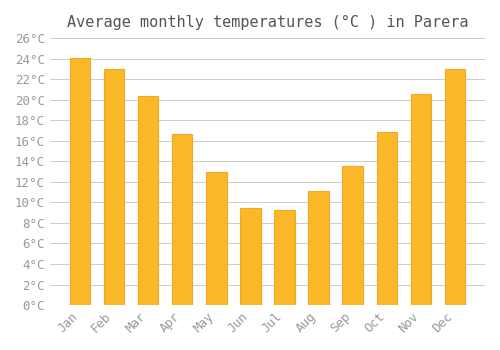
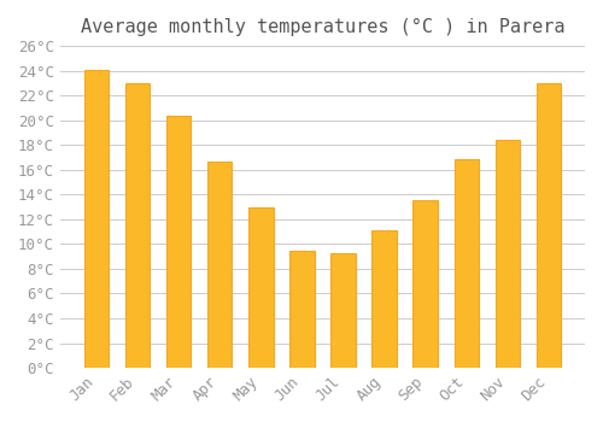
Nov: 20.6°C -> 18.4°C
